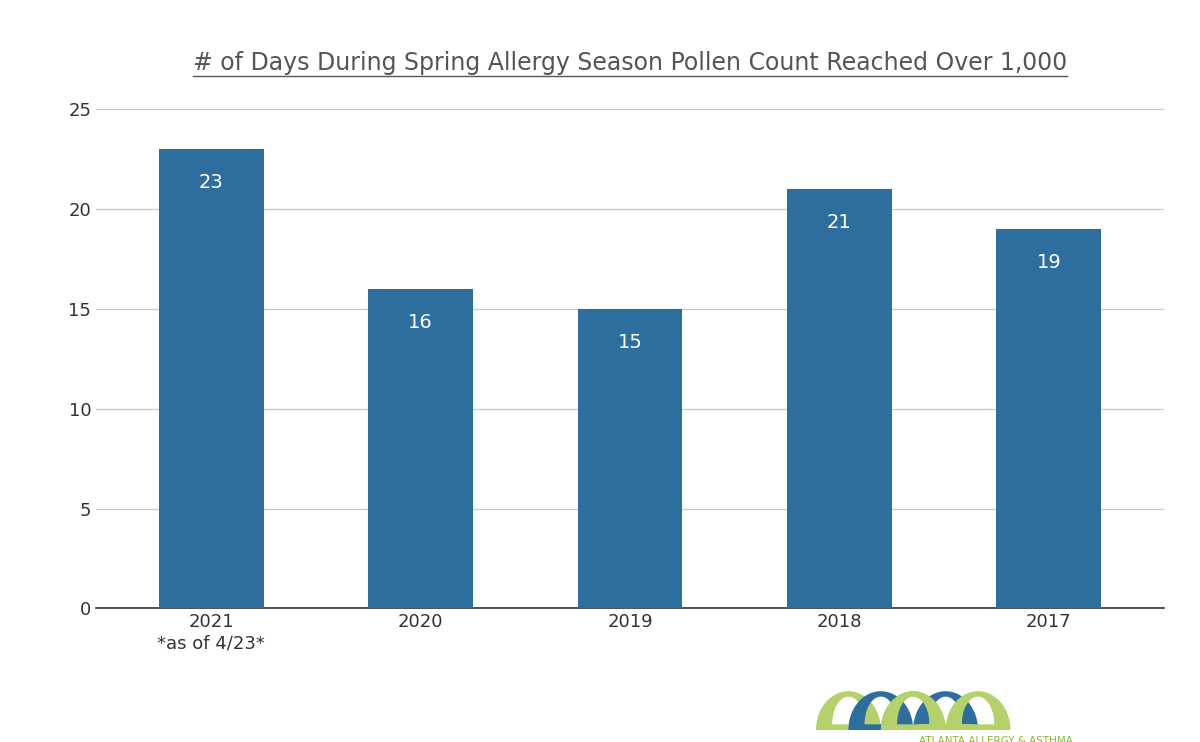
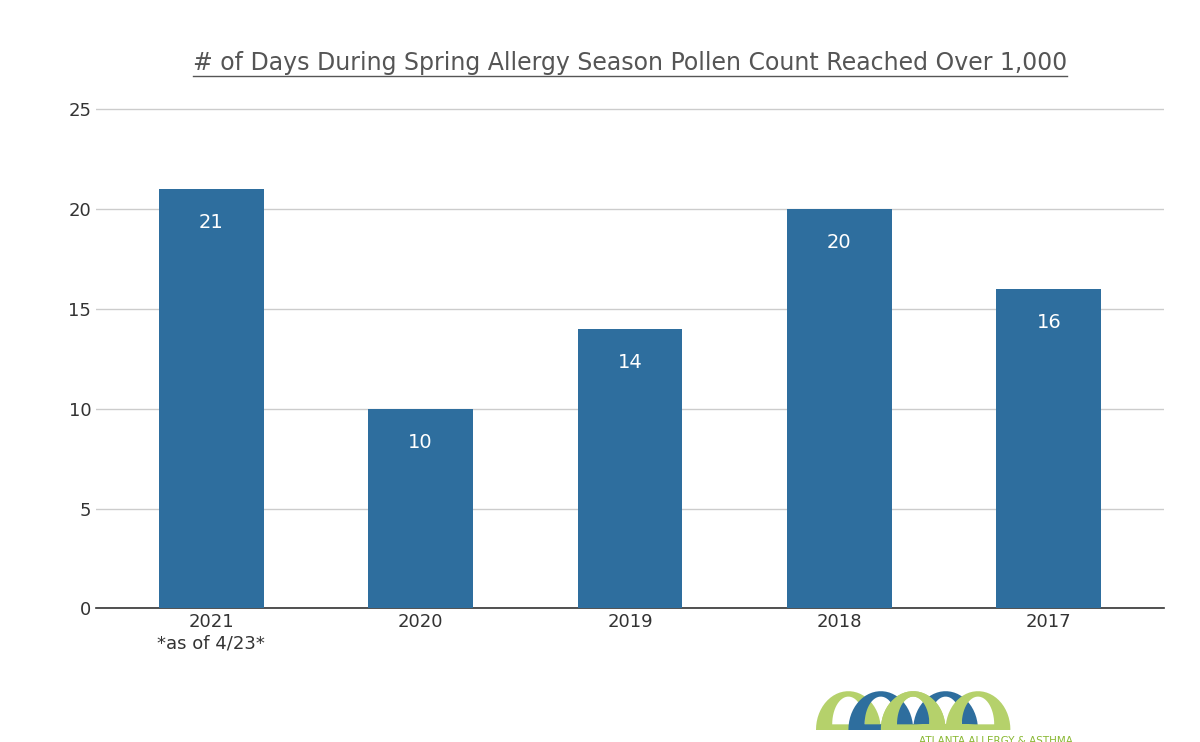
2021 *as of 4/23*: 23 -> 21
2020: 16 -> 10
2019: 15 -> 14
2018: 21 -> 20
2017: 19 -> 16
